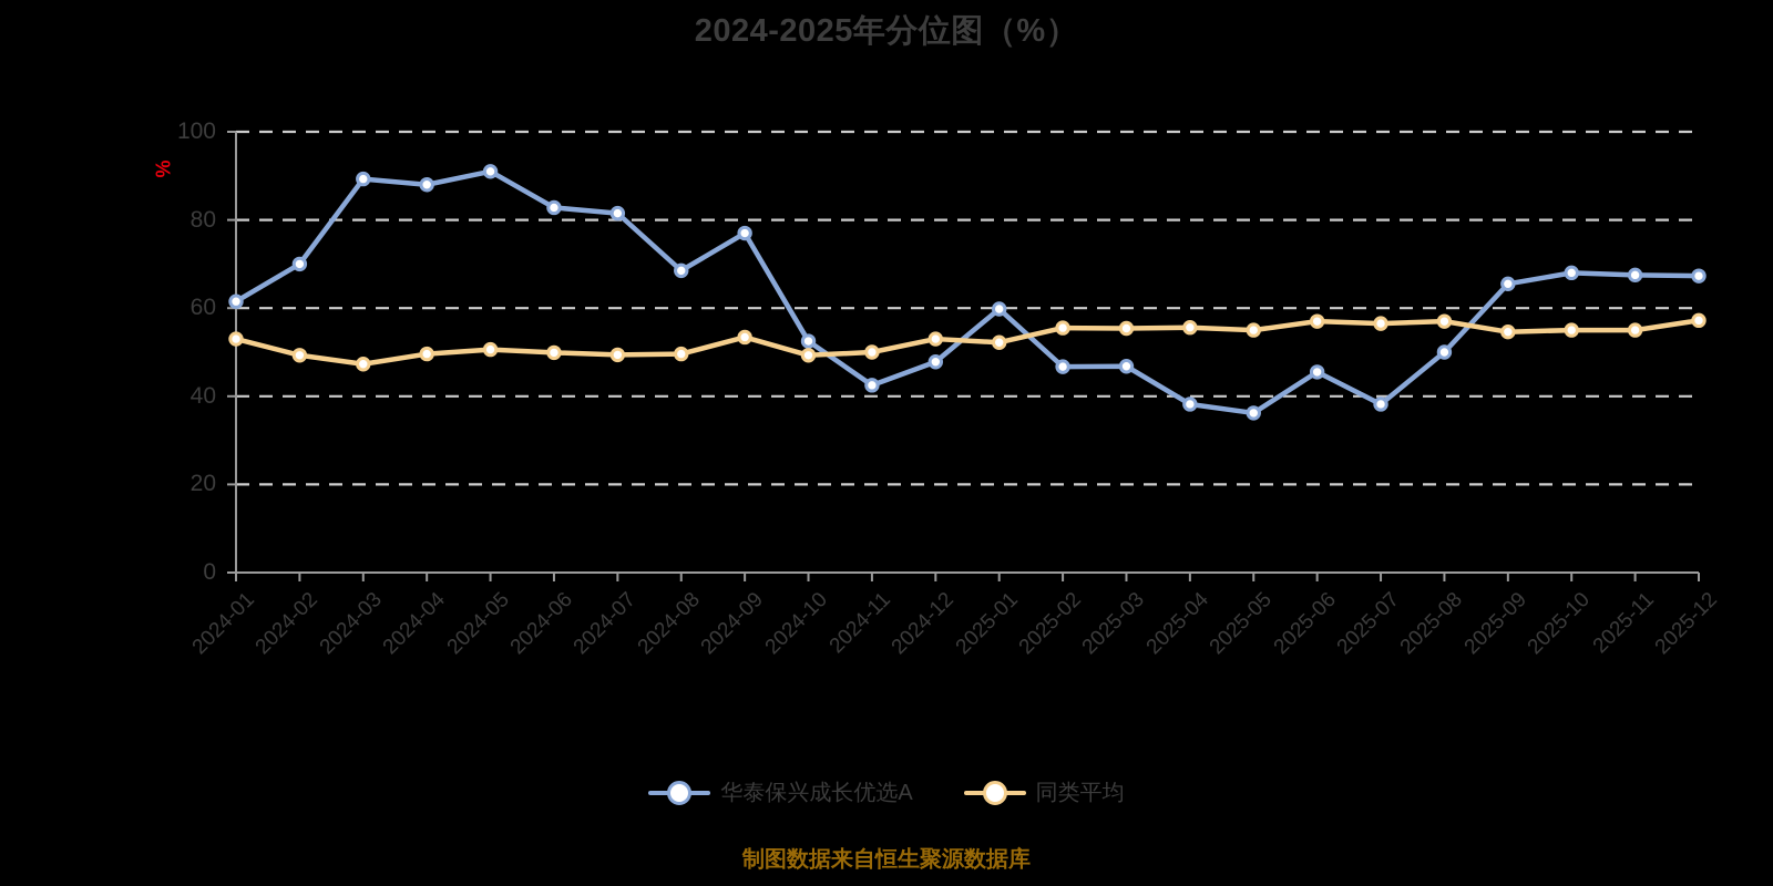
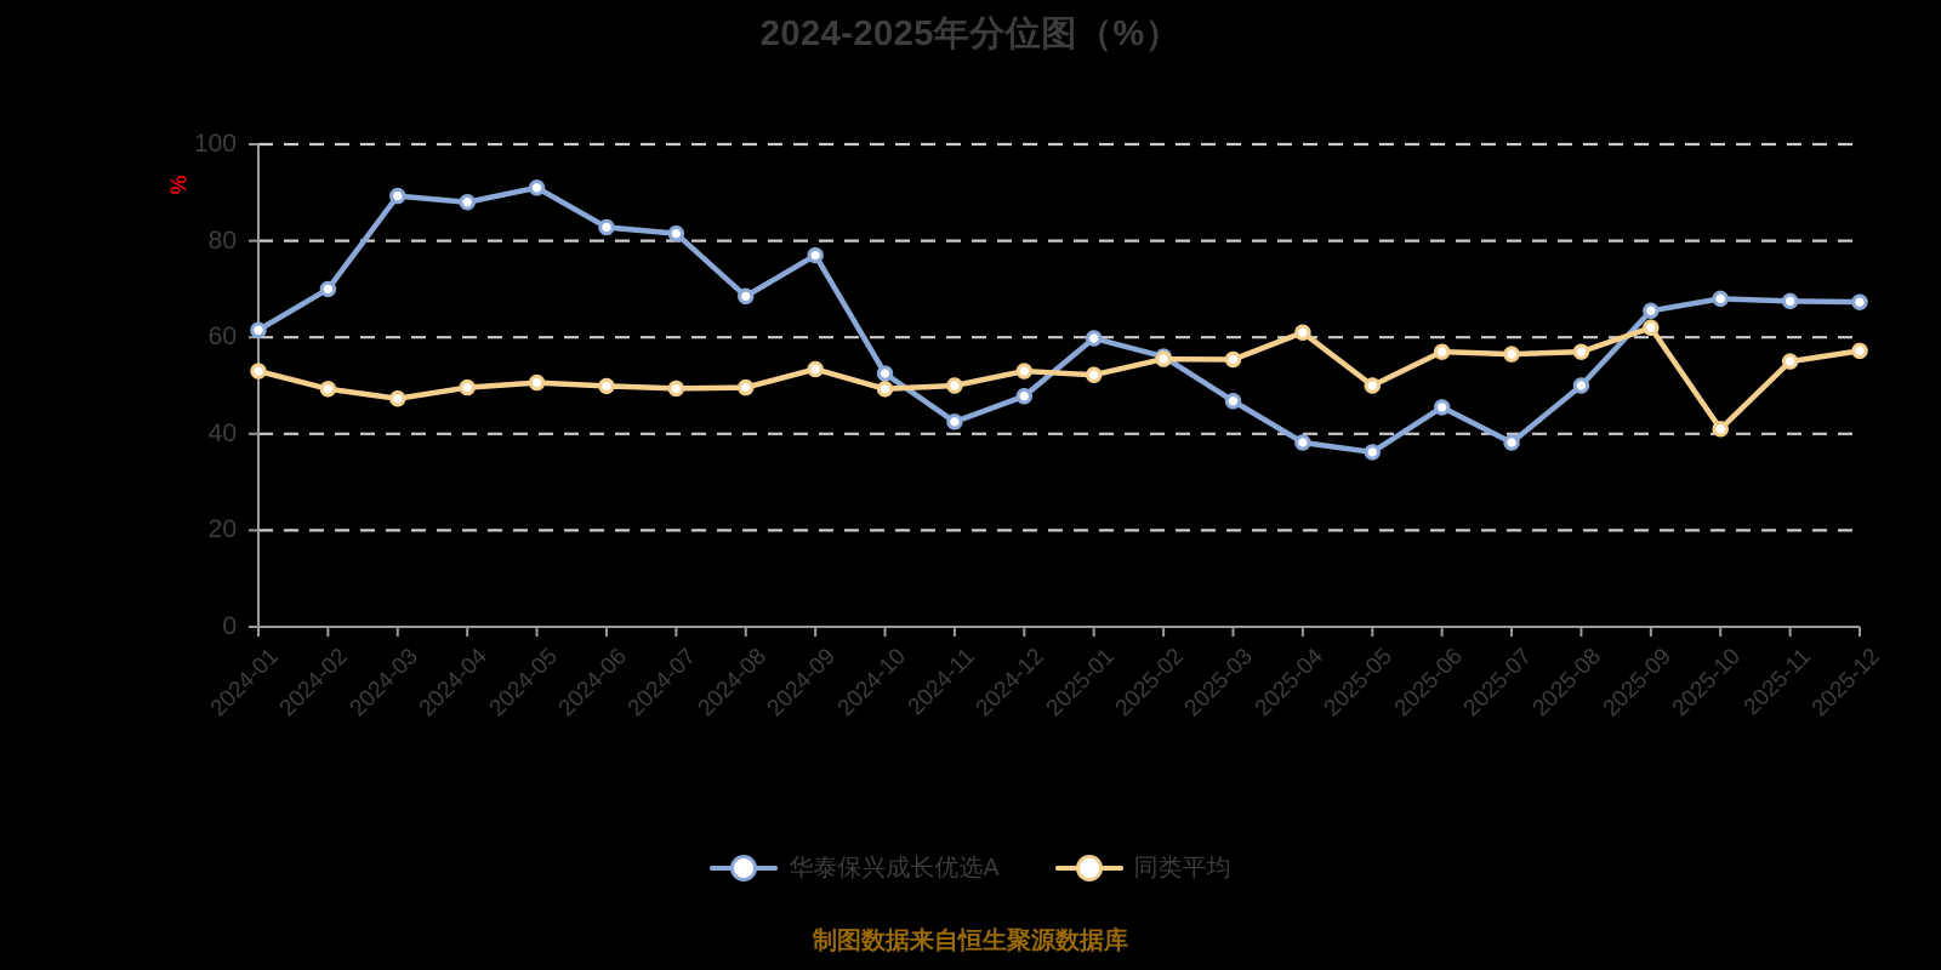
华泰保兴成长优选A/2025-02: 47 -> 56
同类平均/2025-04: 56 -> 61
同类平均/2025-05: 55 -> 50
同类平均/2025-09: 55 -> 62
同类平均/2025-10: 55 -> 41
